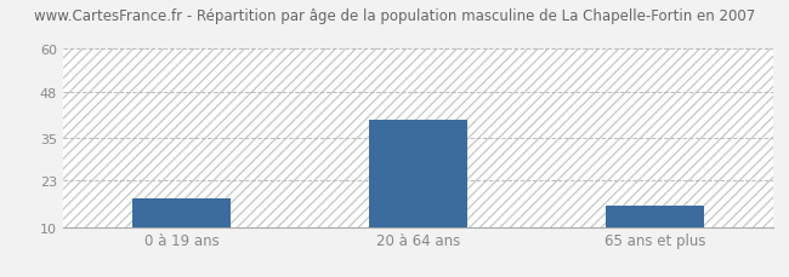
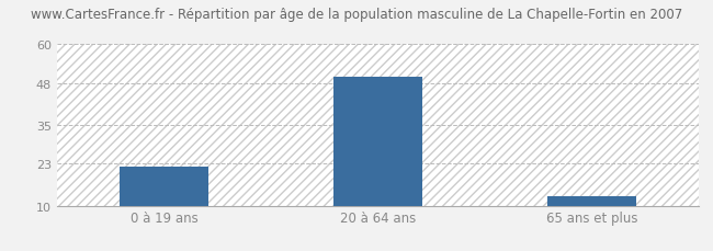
0 à 19 ans: 18 -> 22
20 à 64 ans: 40 -> 50
65 ans et plus: 16 -> 13
